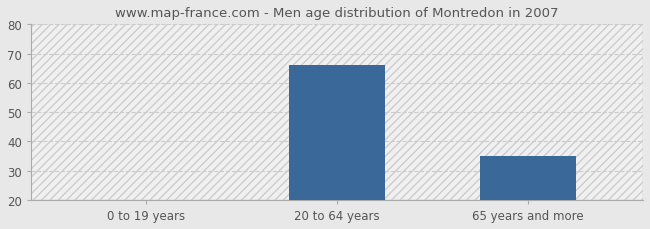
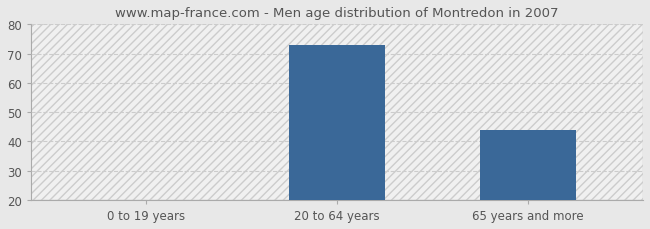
20 to 64 years: 66 -> 73
65 years and more: 35 -> 44
